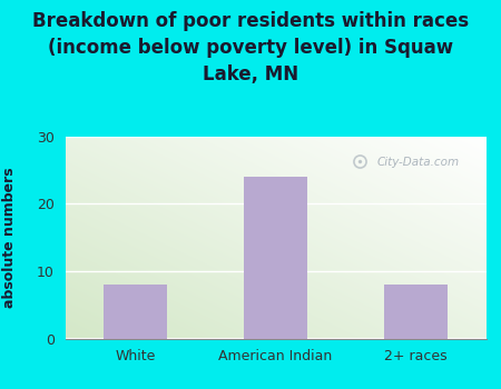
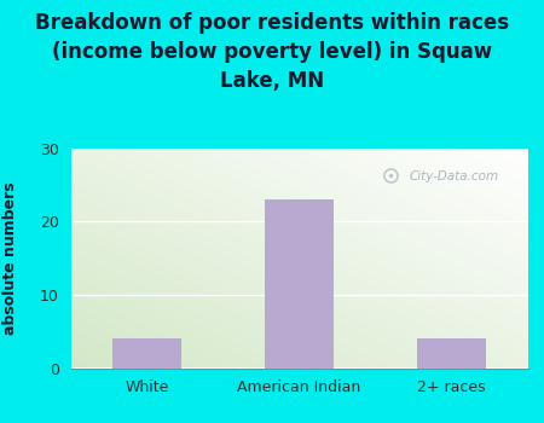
White: 8 -> 4
American Indian: 24 -> 23
2+ races: 8 -> 4
